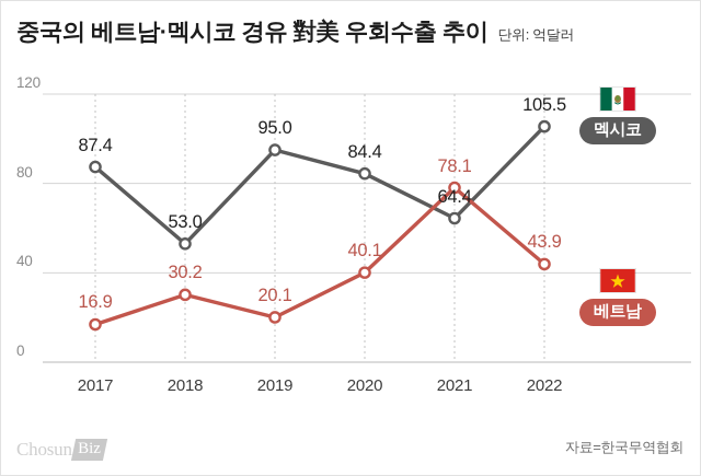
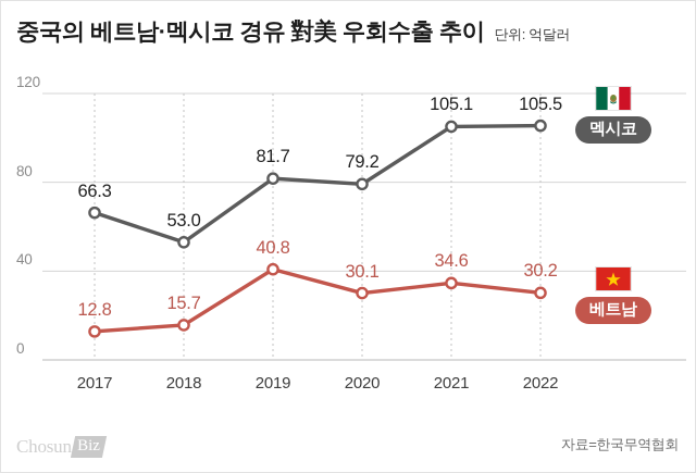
멕시코/2017: 87.4 -> 66.3
베트남/2017: 16.9 -> 12.8
베트남/2018: 30.2 -> 15.7
멕시코/2019: 95.0 -> 81.7
베트남/2019: 20.1 -> 40.8
멕시코/2020: 84.4 -> 79.2
베트남/2020: 40.1 -> 30.1
멕시코/2021: 64.4 -> 105.1
베트남/2021: 78.1 -> 34.6
베트남/2022: 43.9 -> 30.2
